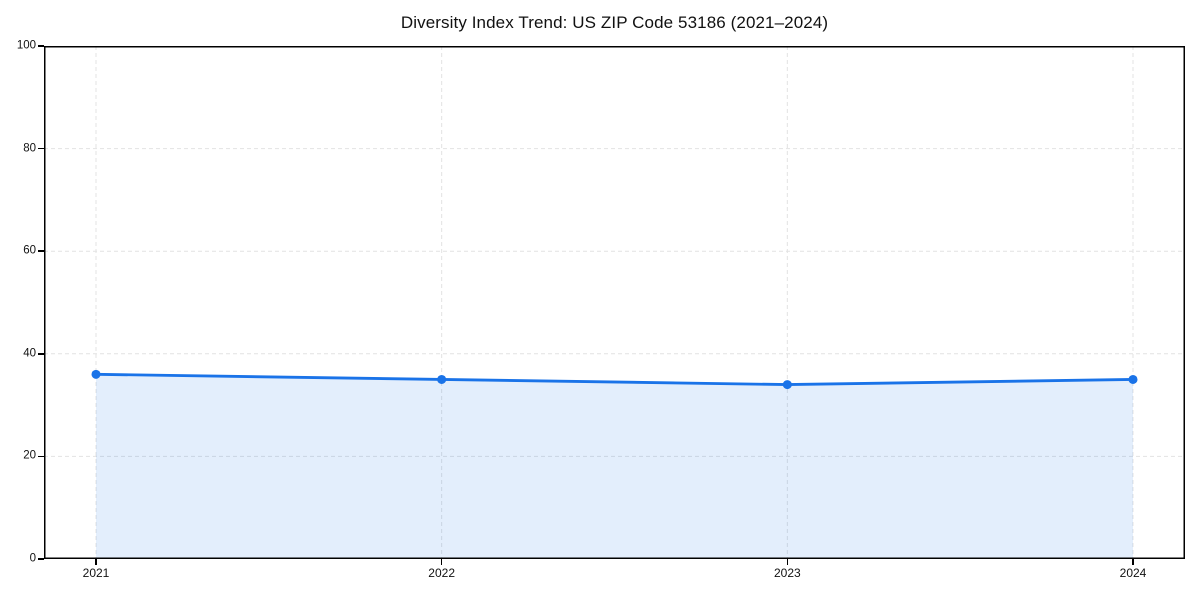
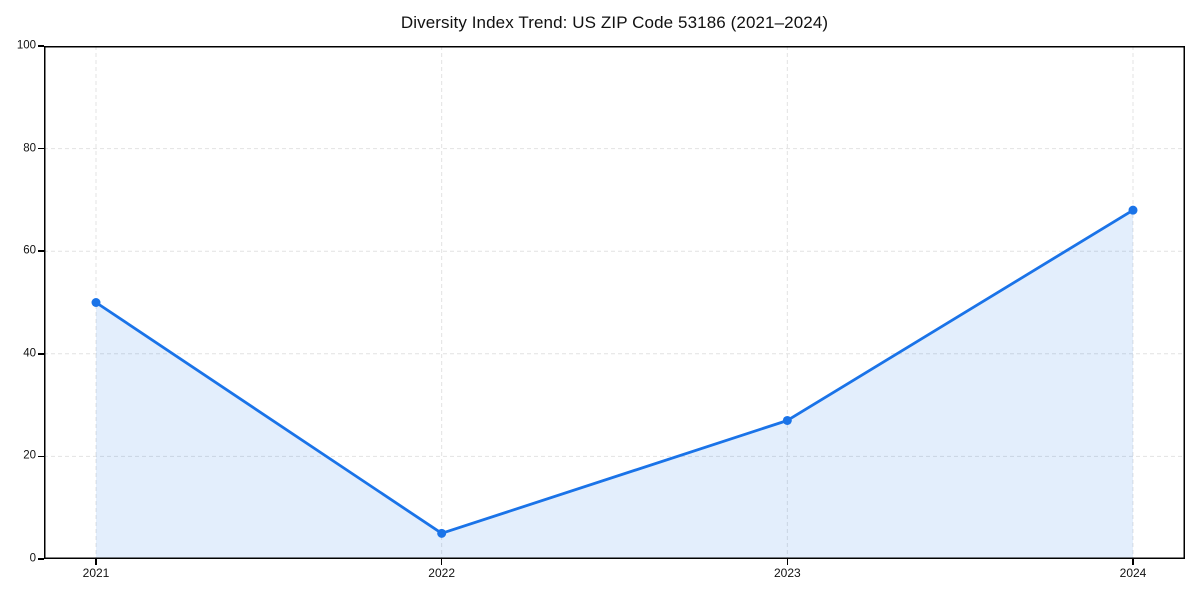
2021: 36 -> 50
2022: 35 -> 5
2023: 34 -> 27
2024: 35 -> 68
